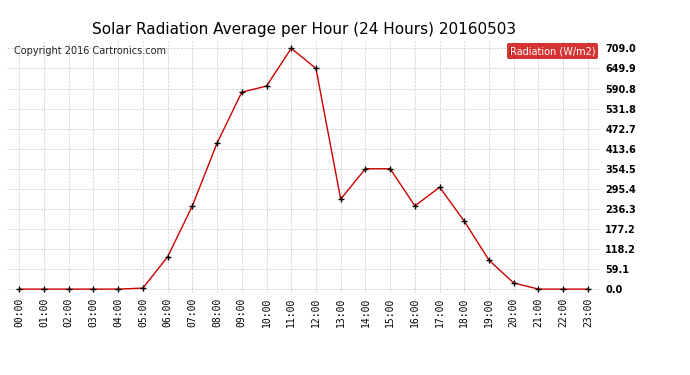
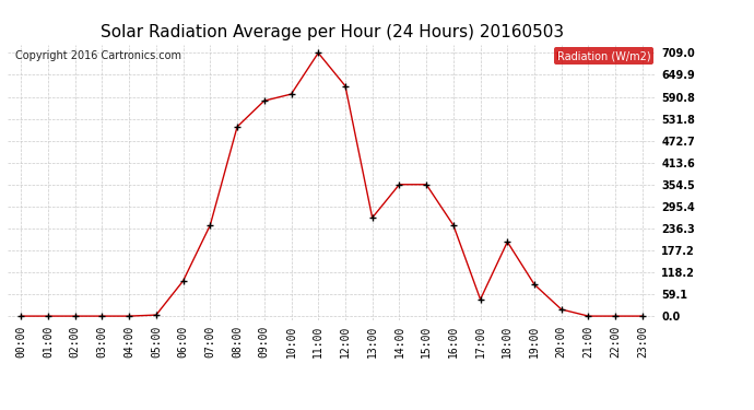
08:00: 430 -> 510
12:00: 650 -> 620
17:00: 300 -> 45
